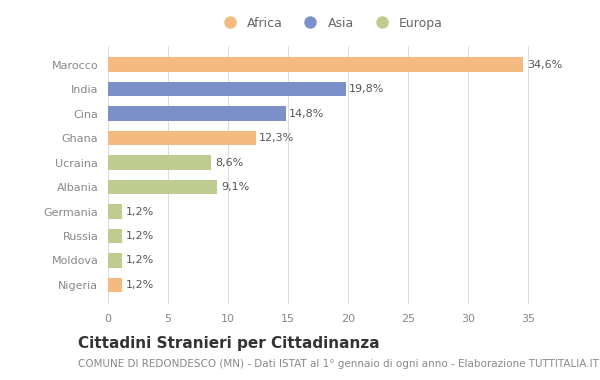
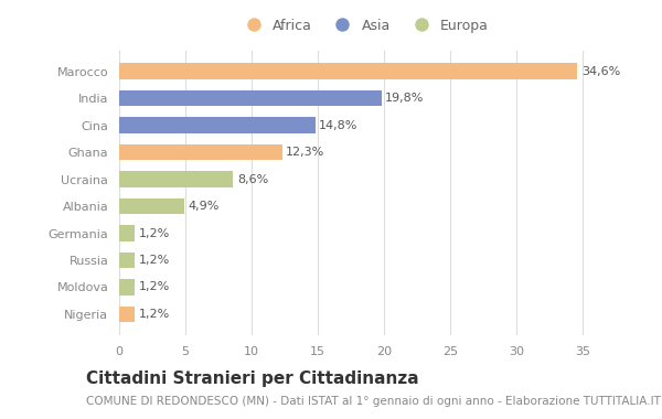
Albania: 9,1% -> 4,9%
